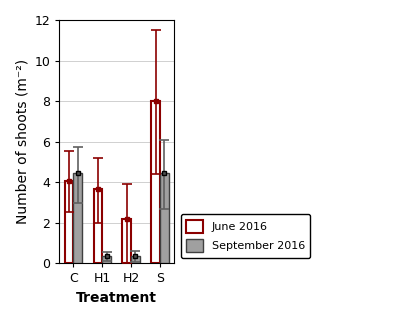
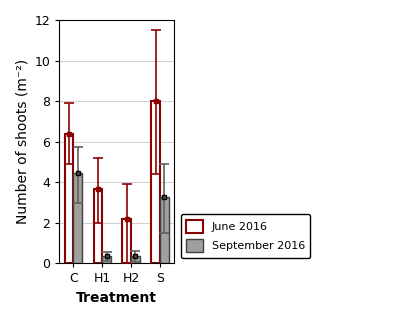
June 2016/C: 4.05 -> 6.40
September 2016/S: 4.45 -> 3.25
